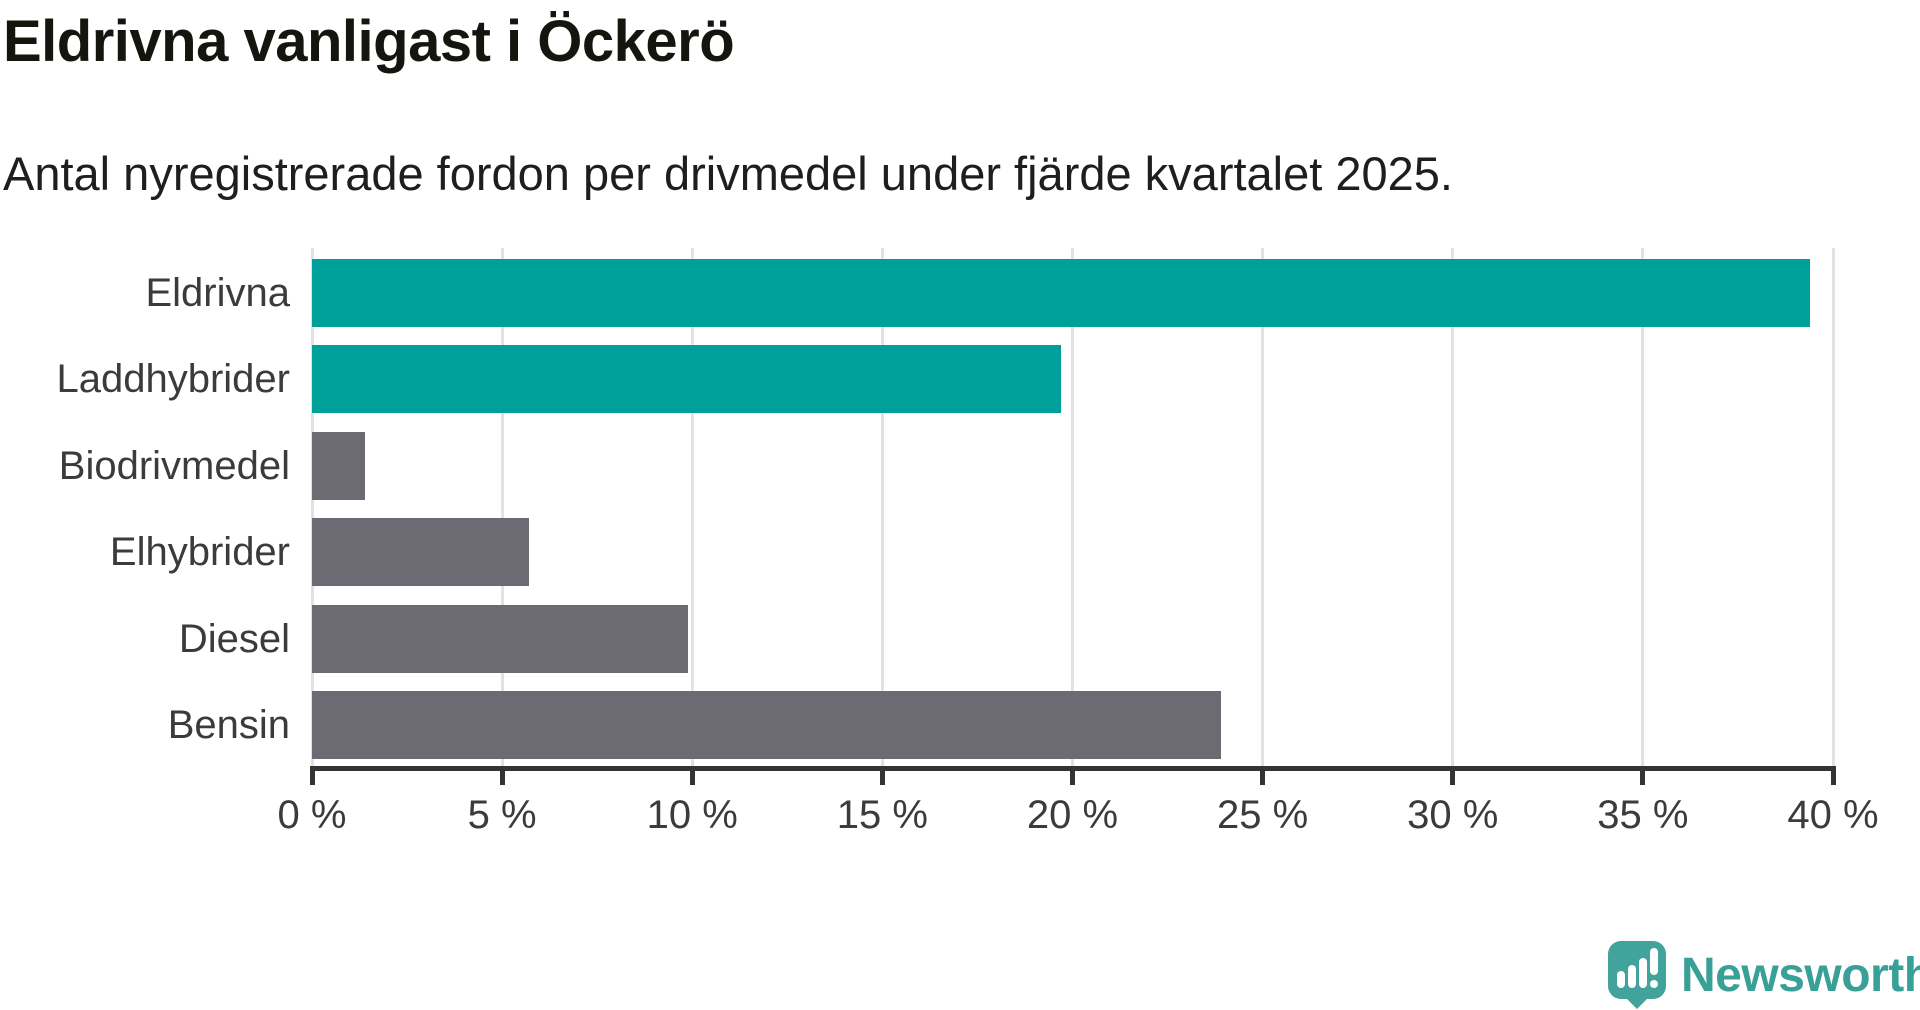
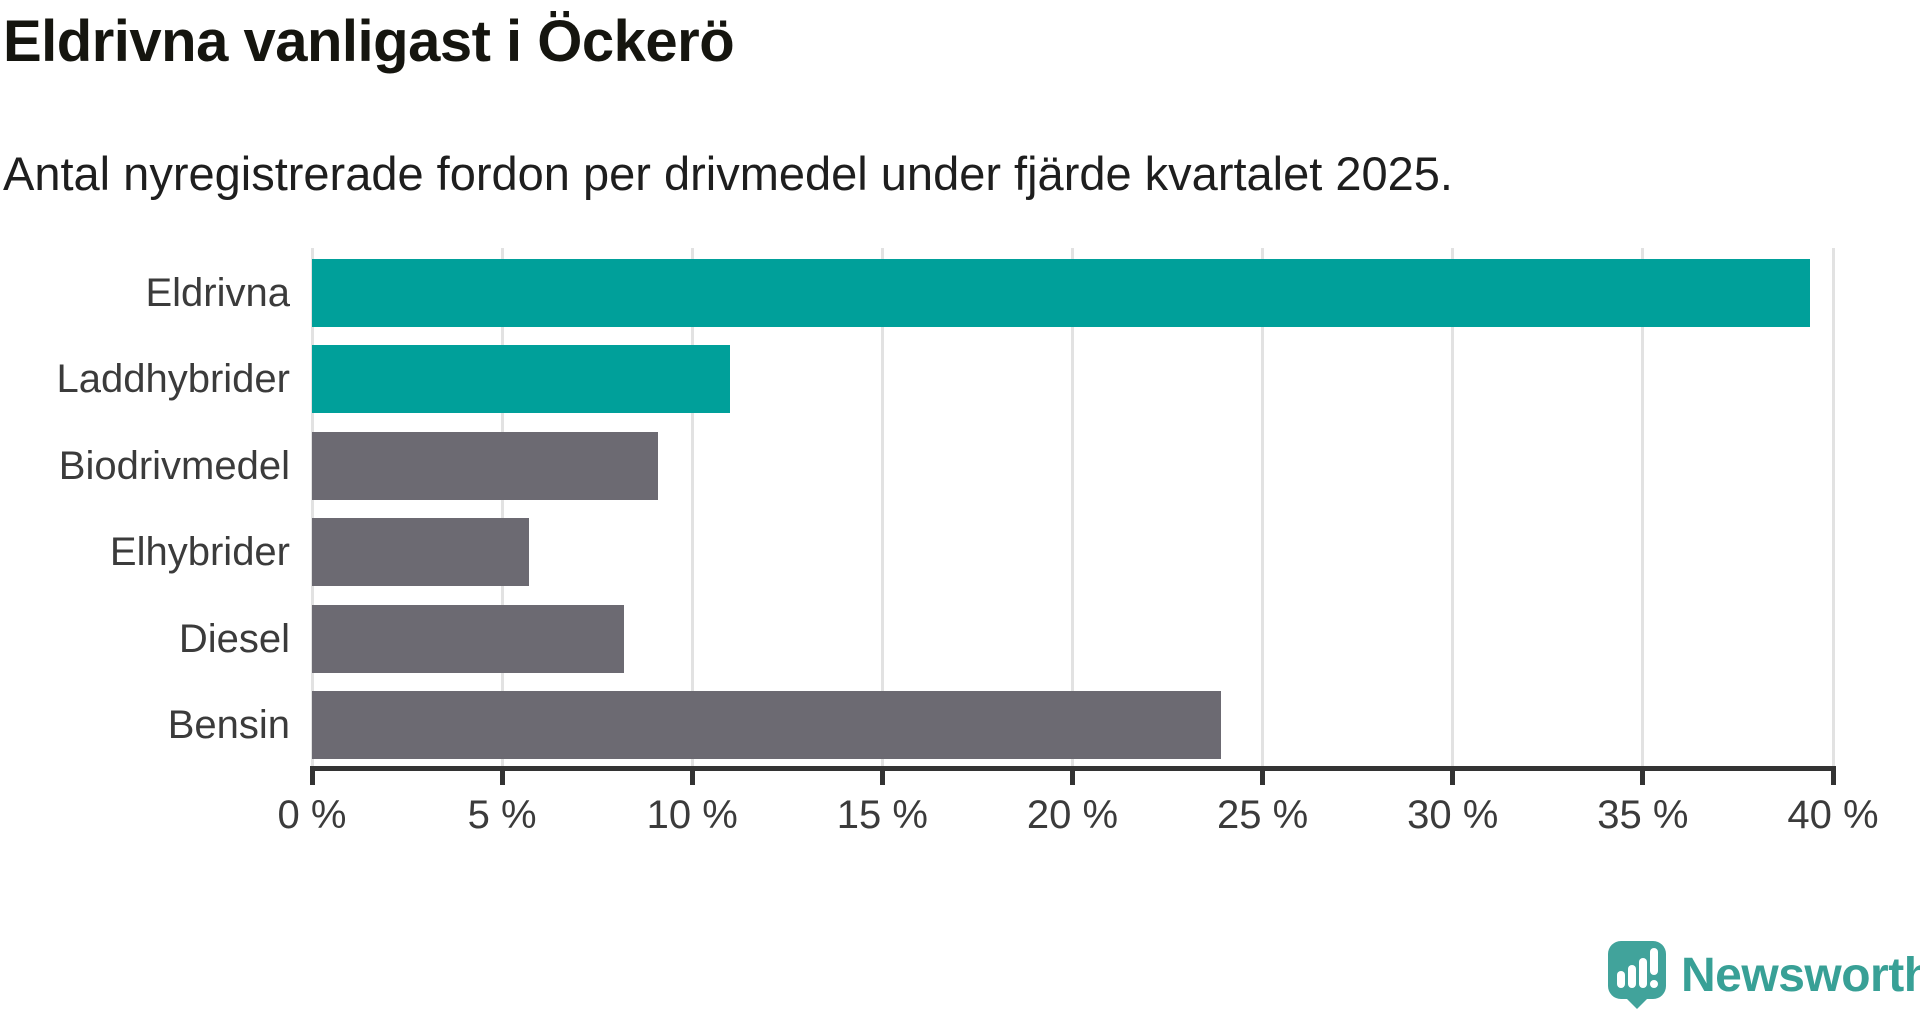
Laddhybrider: 19.7% -> 11.0%
Biodrivmedel: 1.4% -> 9.1%
Diesel: 9.9% -> 8.2%
